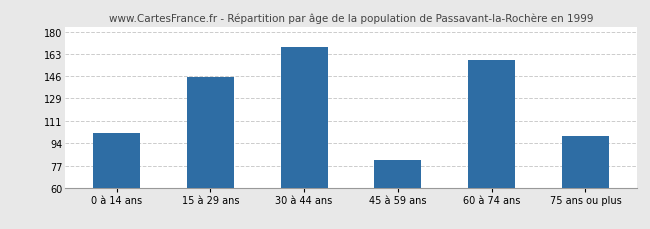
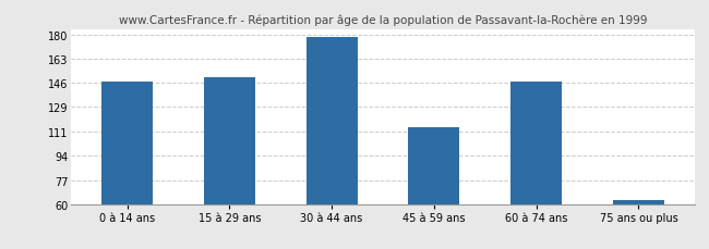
0 à 14 ans: 102 -> 147
15 à 29 ans: 145 -> 150
30 à 44 ans: 168 -> 178
45 à 59 ans: 81 -> 114
60 à 74 ans: 158 -> 147
75 ans ou plus: 100 -> 63
